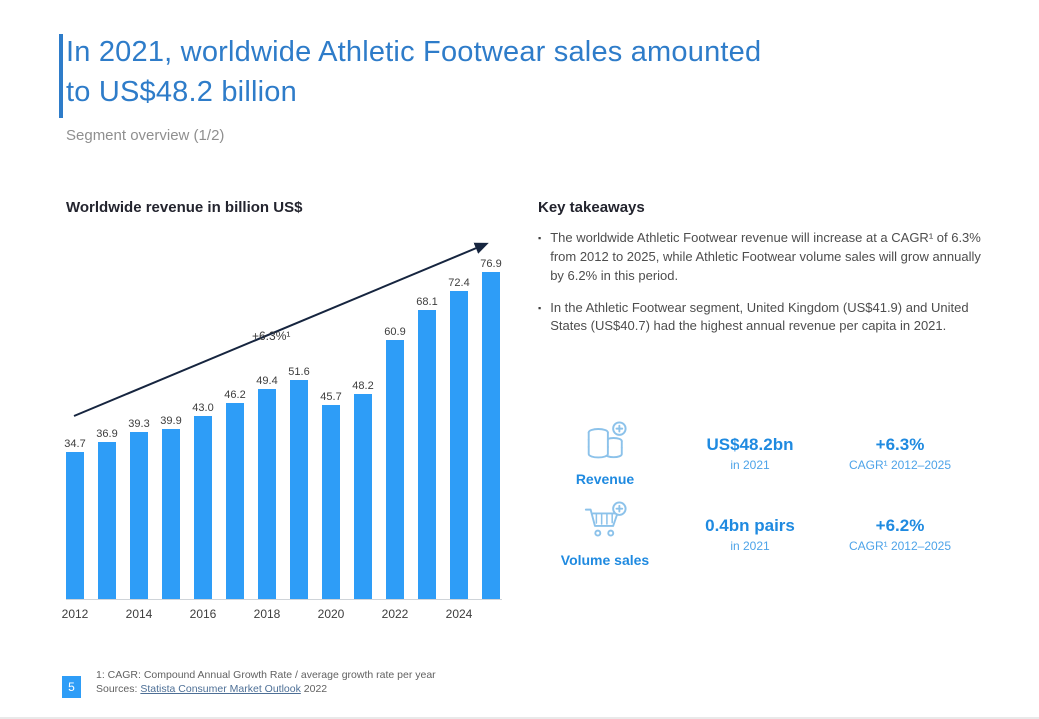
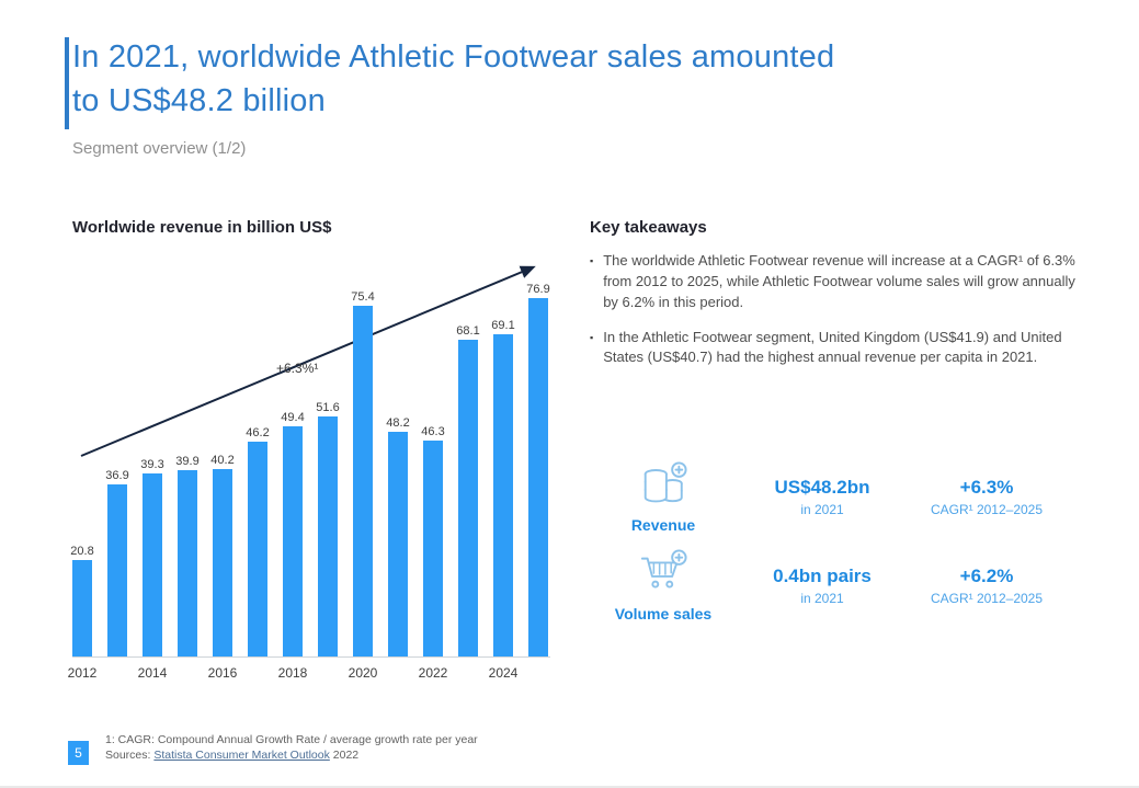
2012: 34.7 -> 20.8
2016: 43.0 -> 40.2
2020: 45.7 -> 75.4
2022: 60.9 -> 46.3
2024: 72.4 -> 69.1
